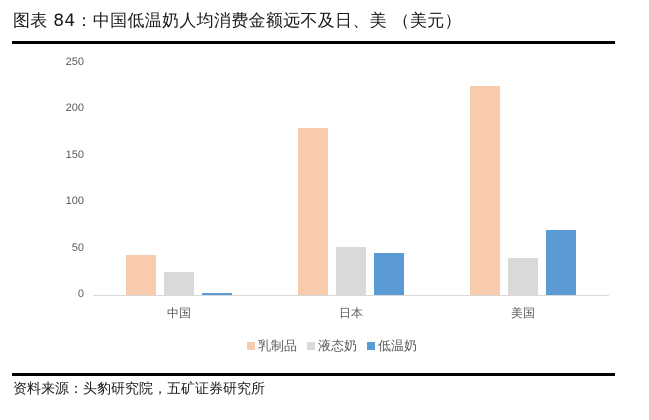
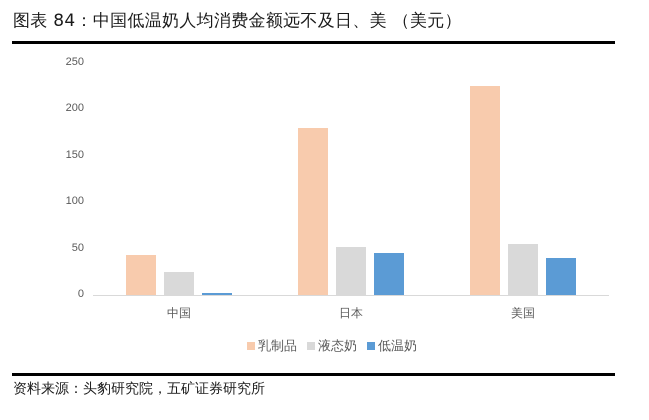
液态奶/美国: 40 -> 60
低温奶/美国: 70 -> 40
